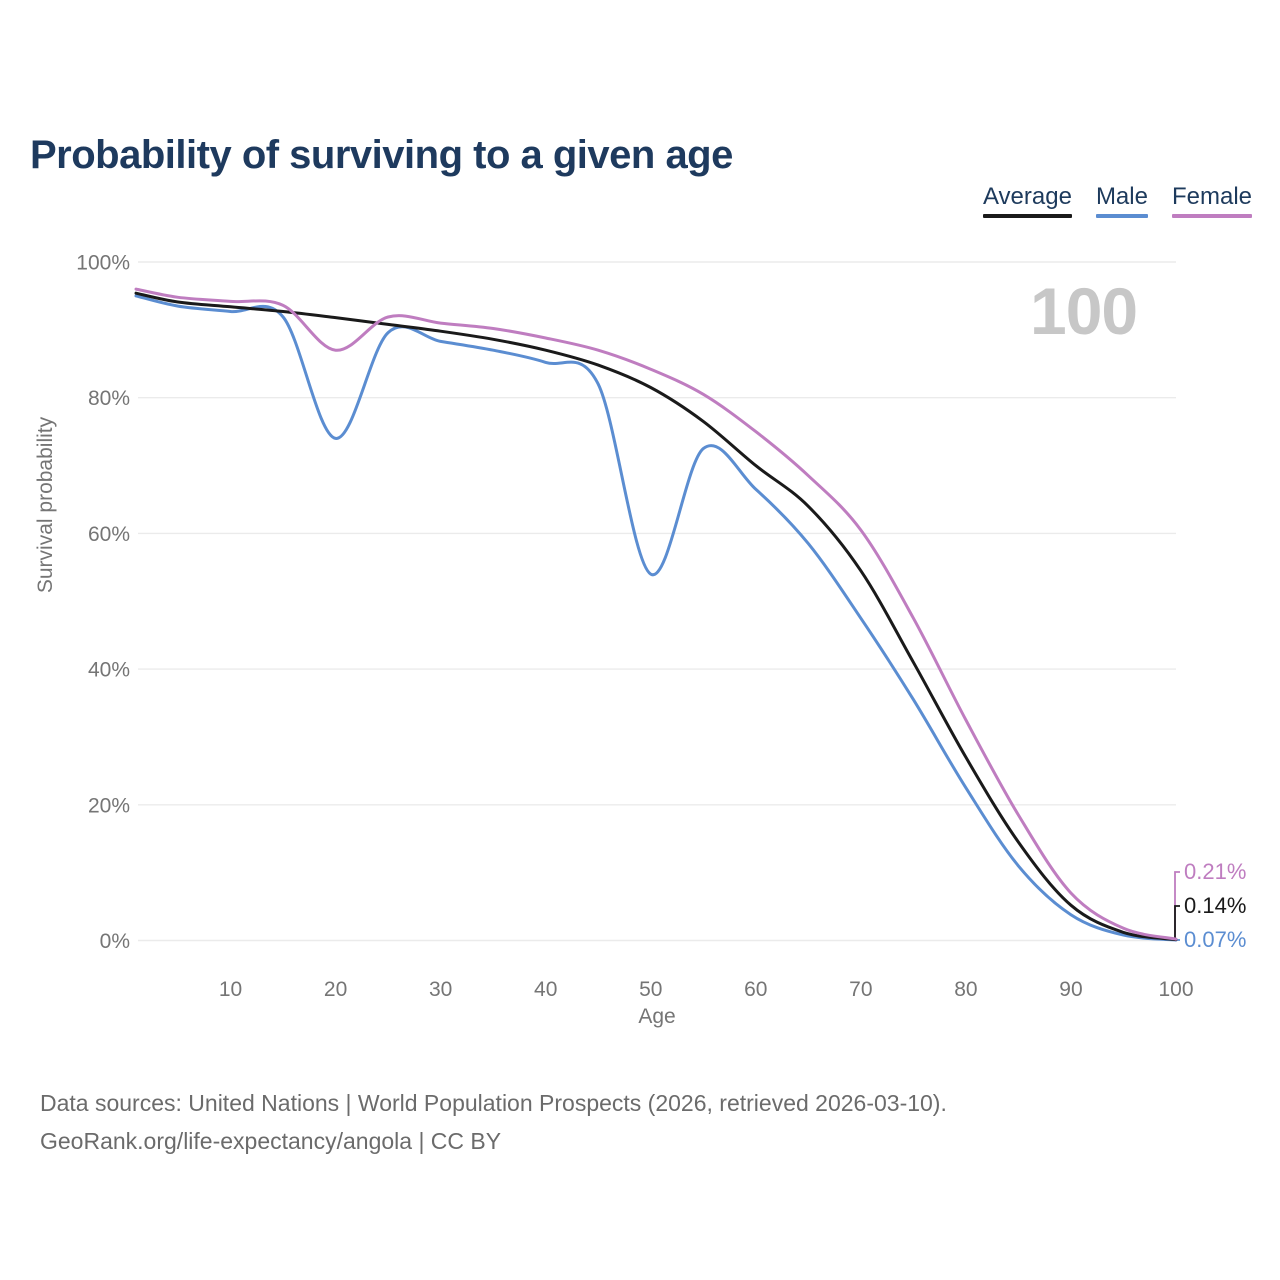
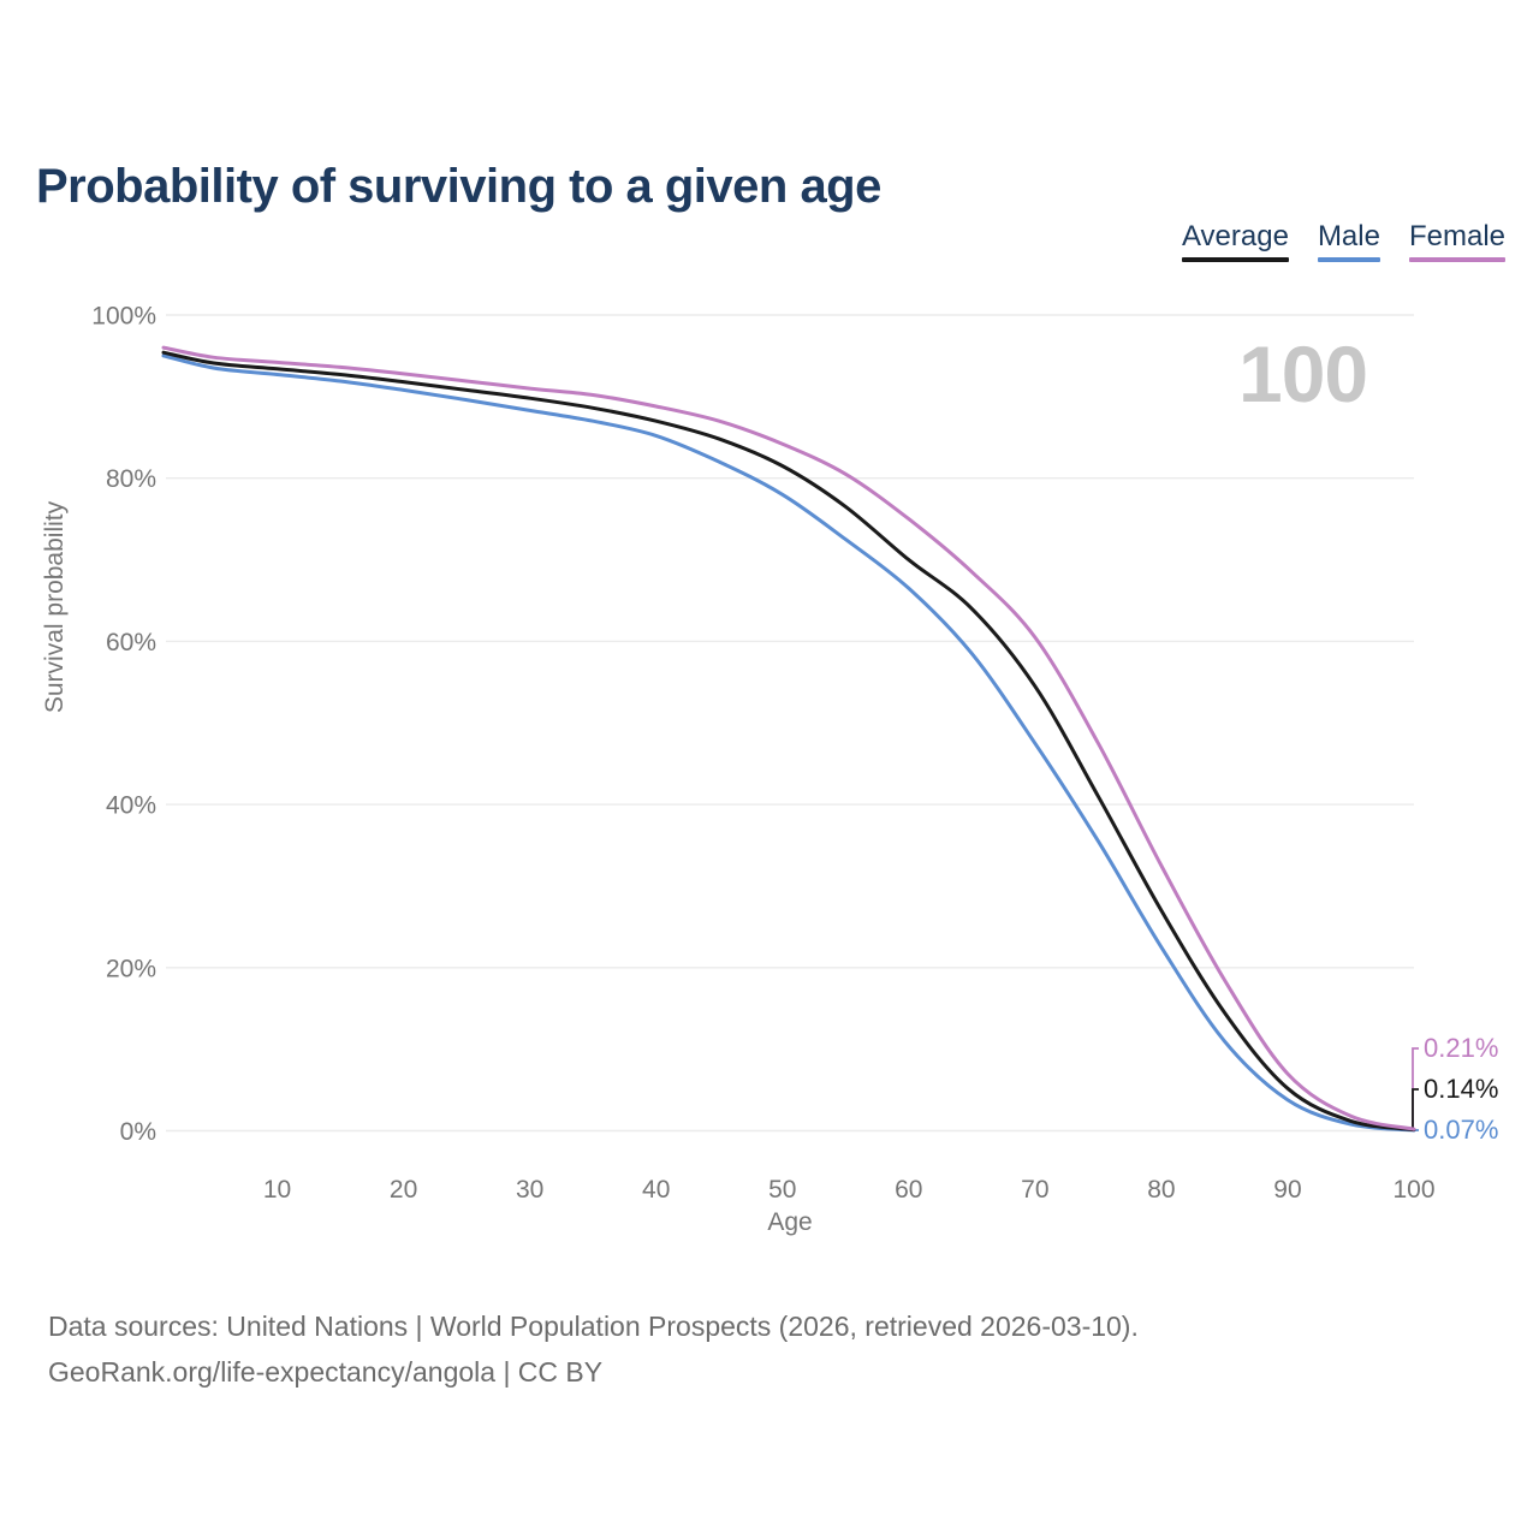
Male/20: 74% -> 91%
Female/20: 87% -> 93%
Male/50: 54% -> 78%
